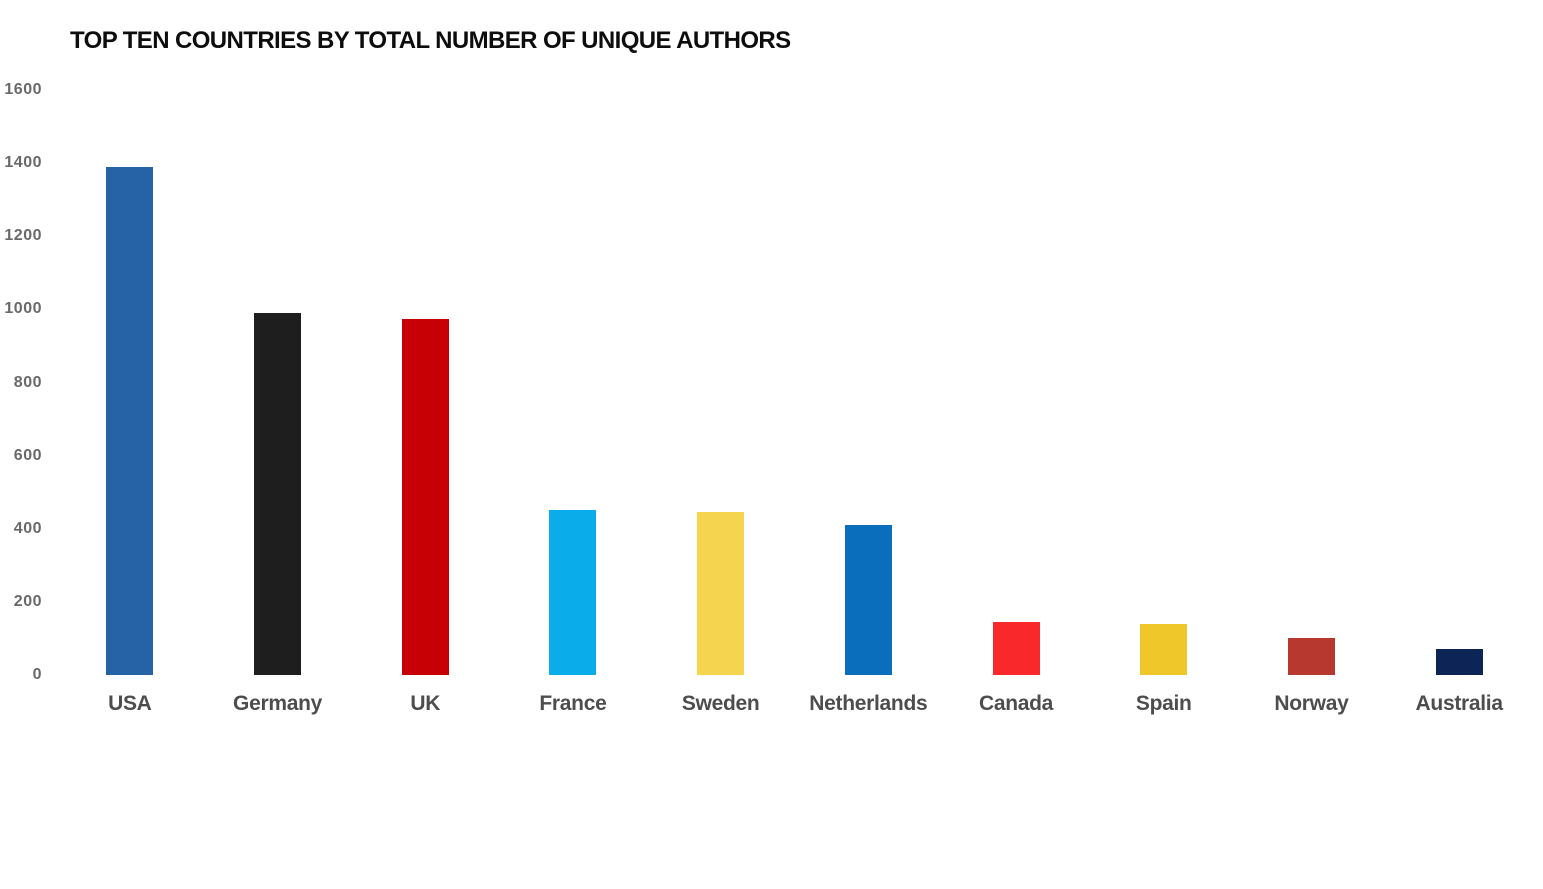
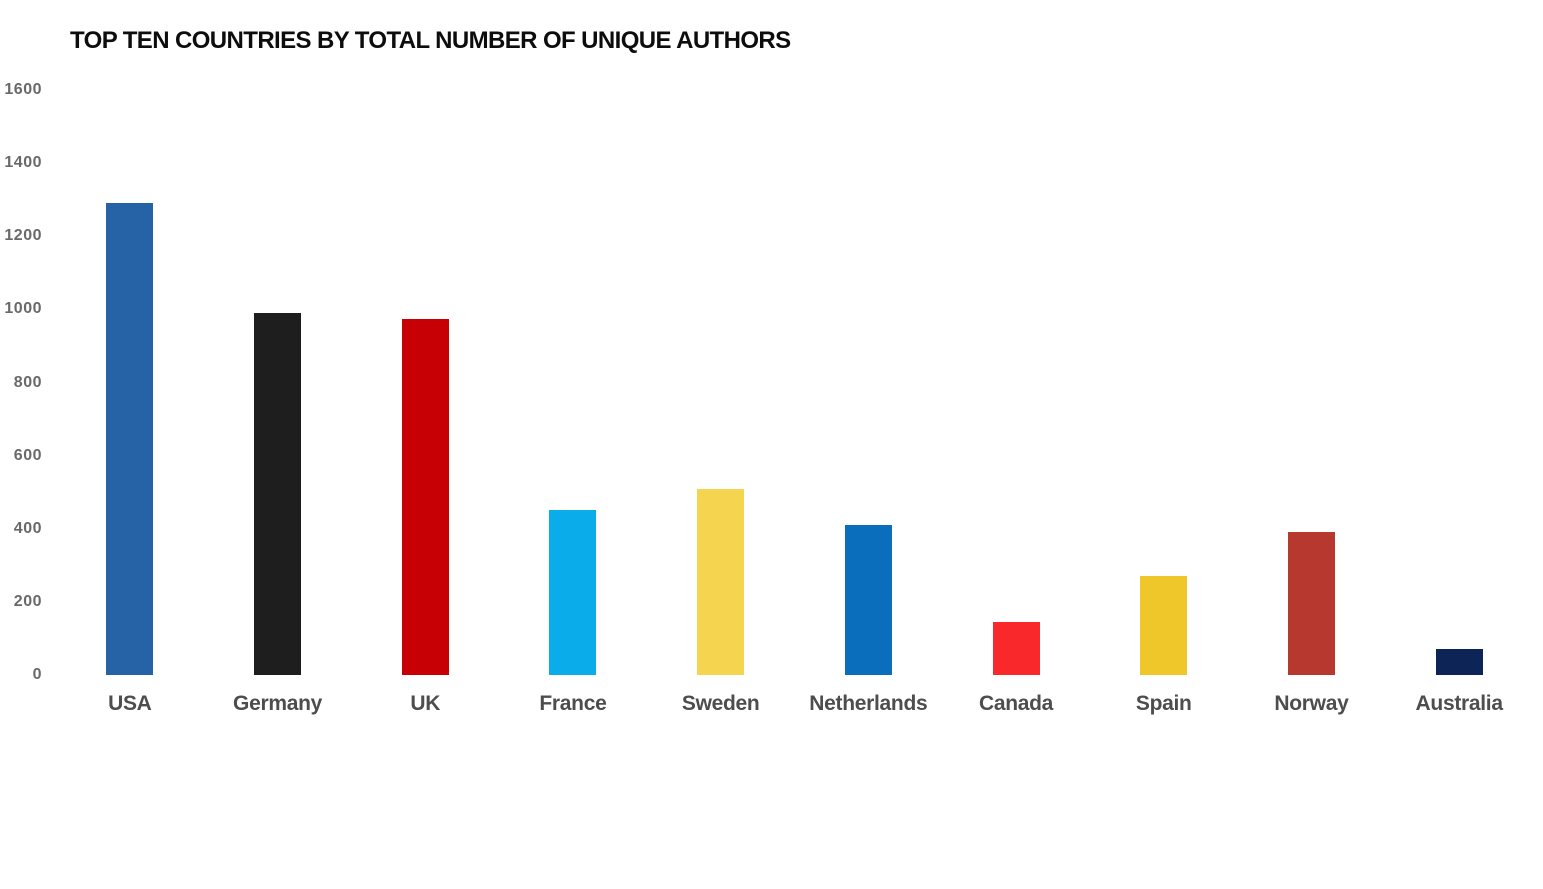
USA: 1390 -> 1290
Sweden: 440 -> 510
Spain: 140 -> 270
Norway: 100 -> 390
